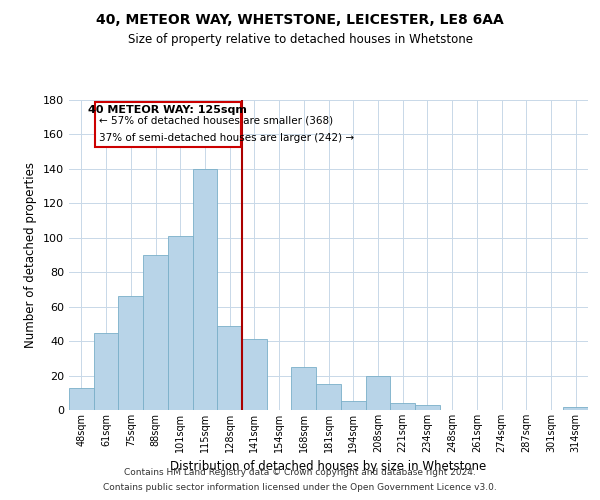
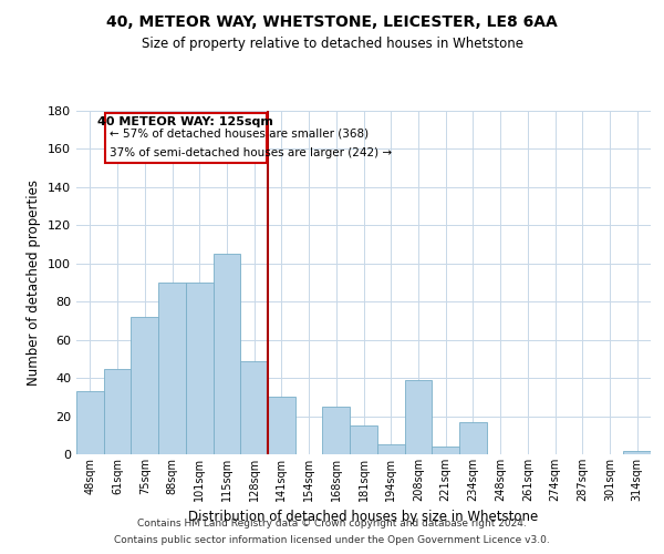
48sqm: 13 -> 33
75sqm: 66 -> 72
101sqm: 101 -> 90
115sqm: 140 -> 105
141sqm: 41 -> 30
208sqm: 20 -> 39
234sqm: 3 -> 17
